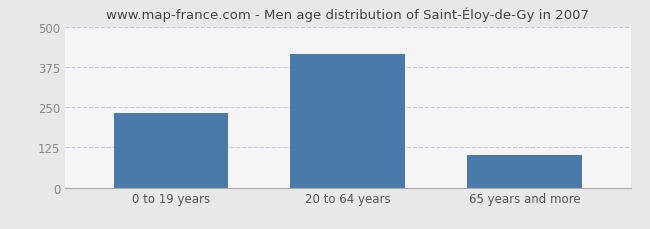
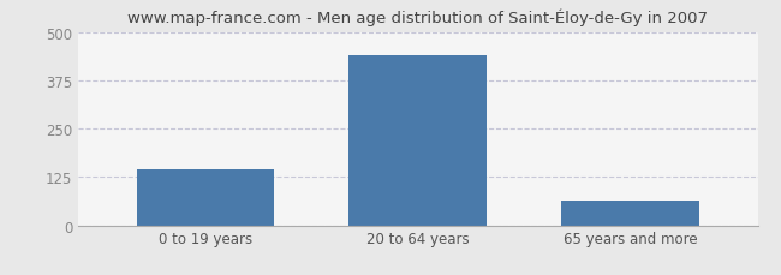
0 to 19 years: 232 -> 145
20 to 64 years: 415 -> 440
65 years and more: 100 -> 65
